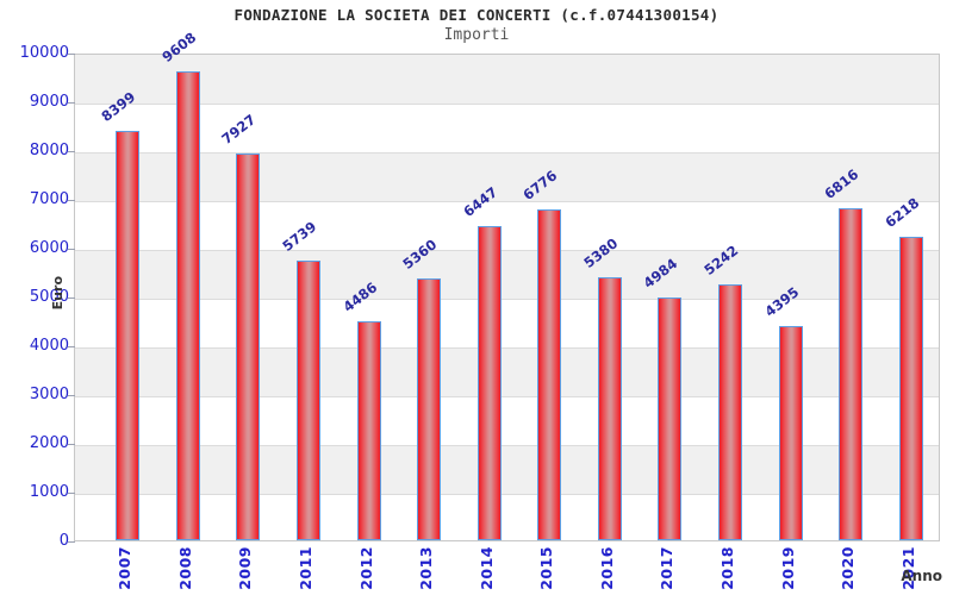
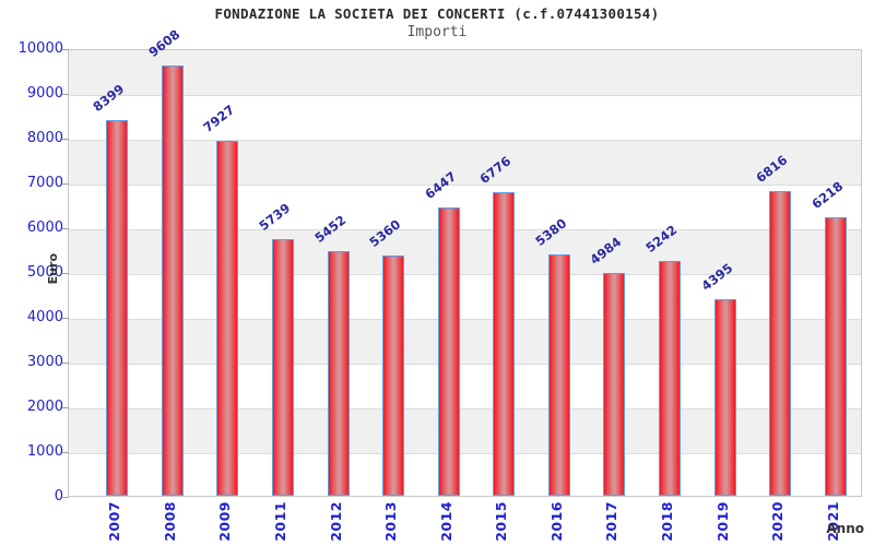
2012: 4486 -> 5452
